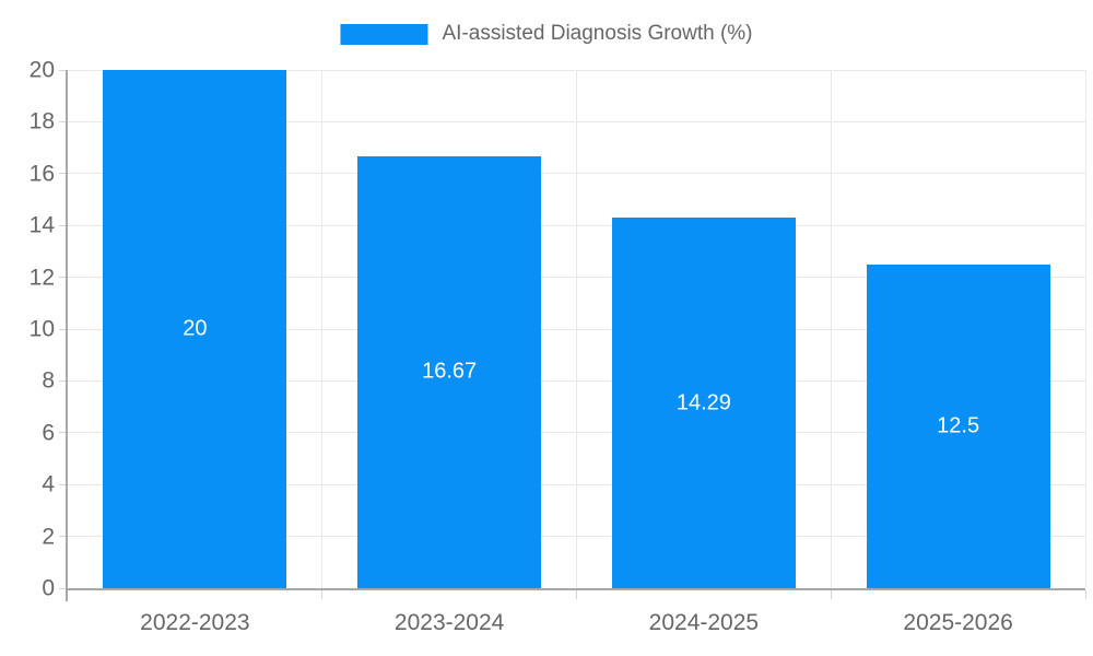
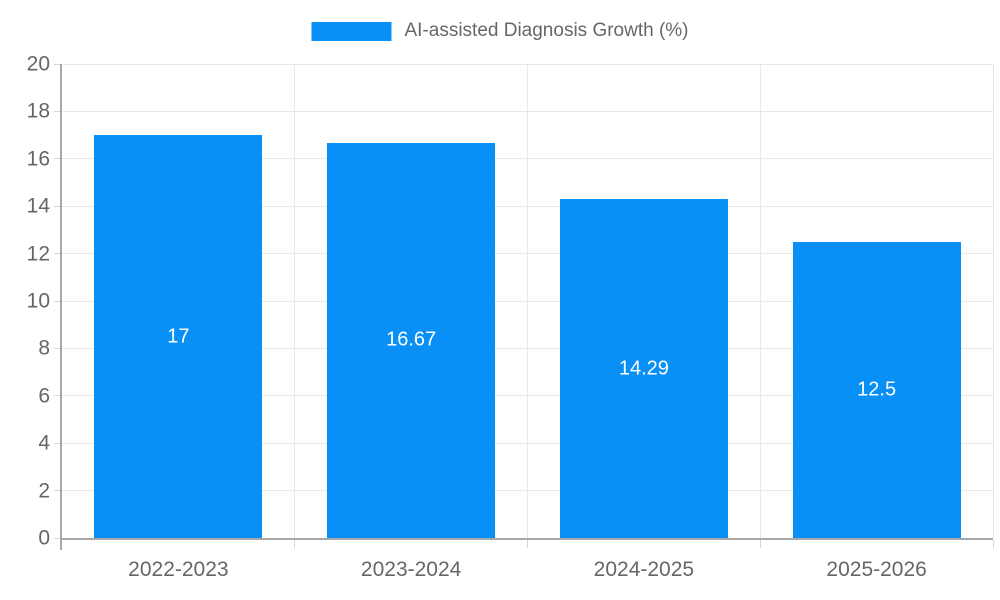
2022-2023: 20 -> 17
